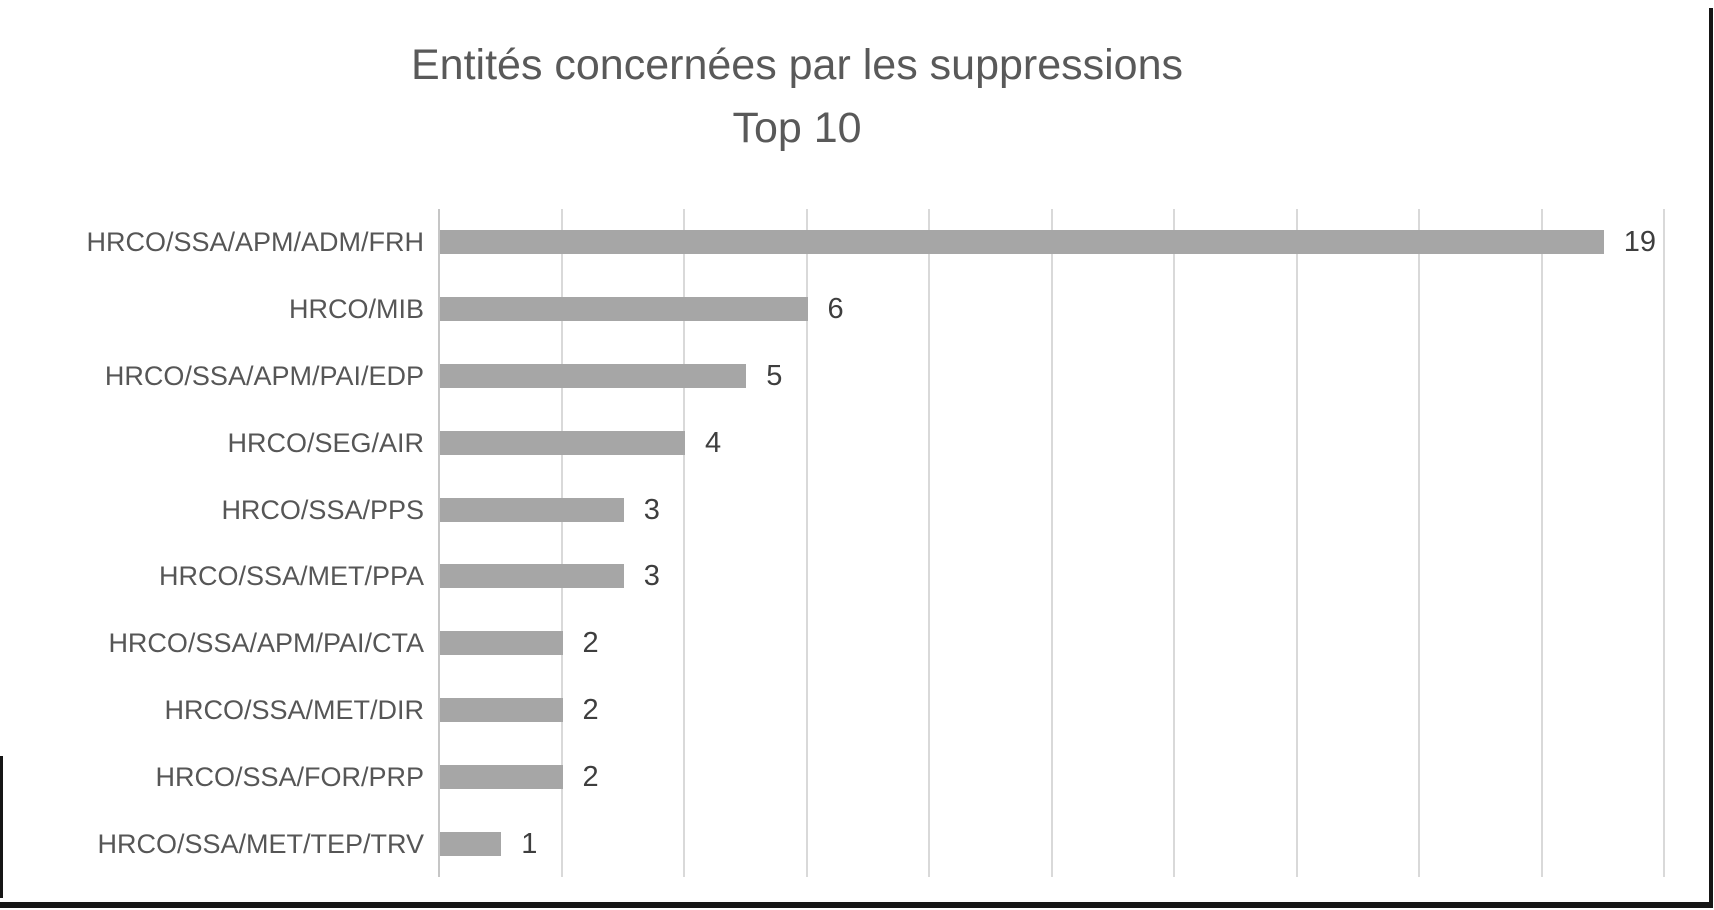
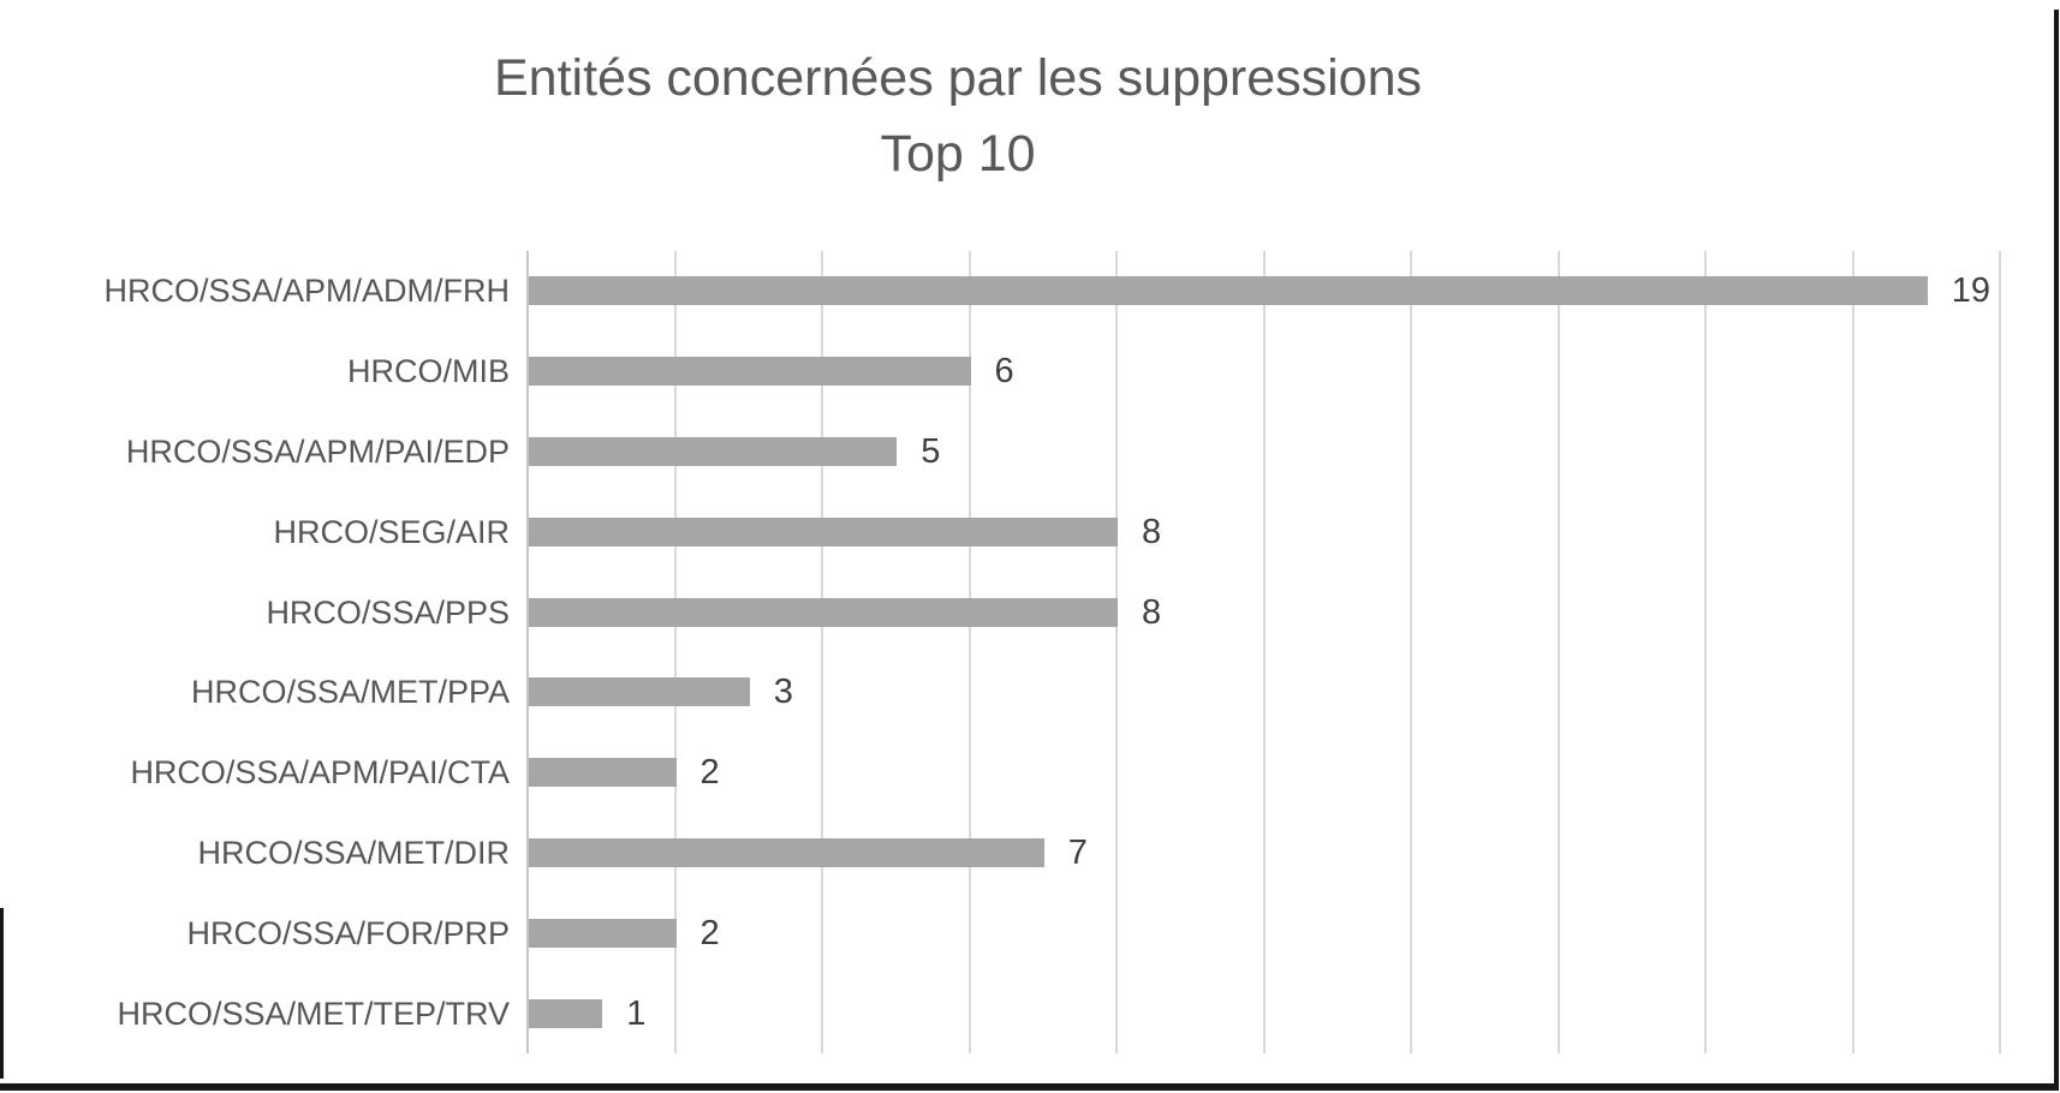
HRCO/SEG/AIR: 4 -> 8
HRCO/SSA/PPS: 3 -> 8
HRCO/SSA/MET/DIR: 2 -> 7
